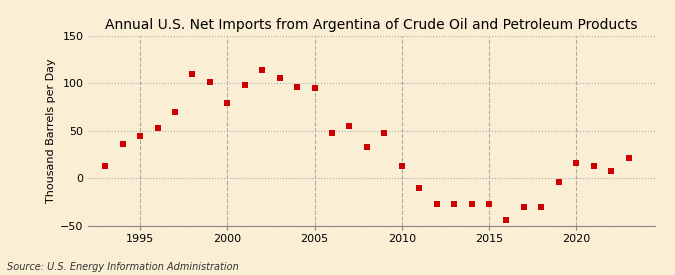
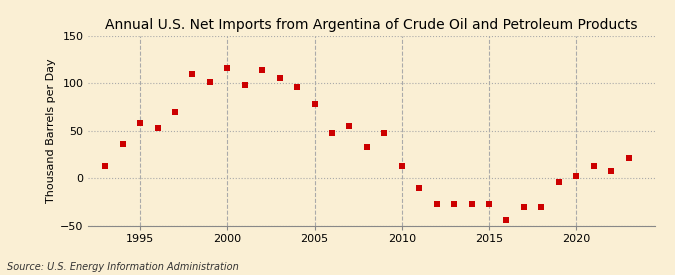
1995: 44 -> 58
2000: 79 -> 116
2005: 95 -> 78
2020: 16 -> 2
